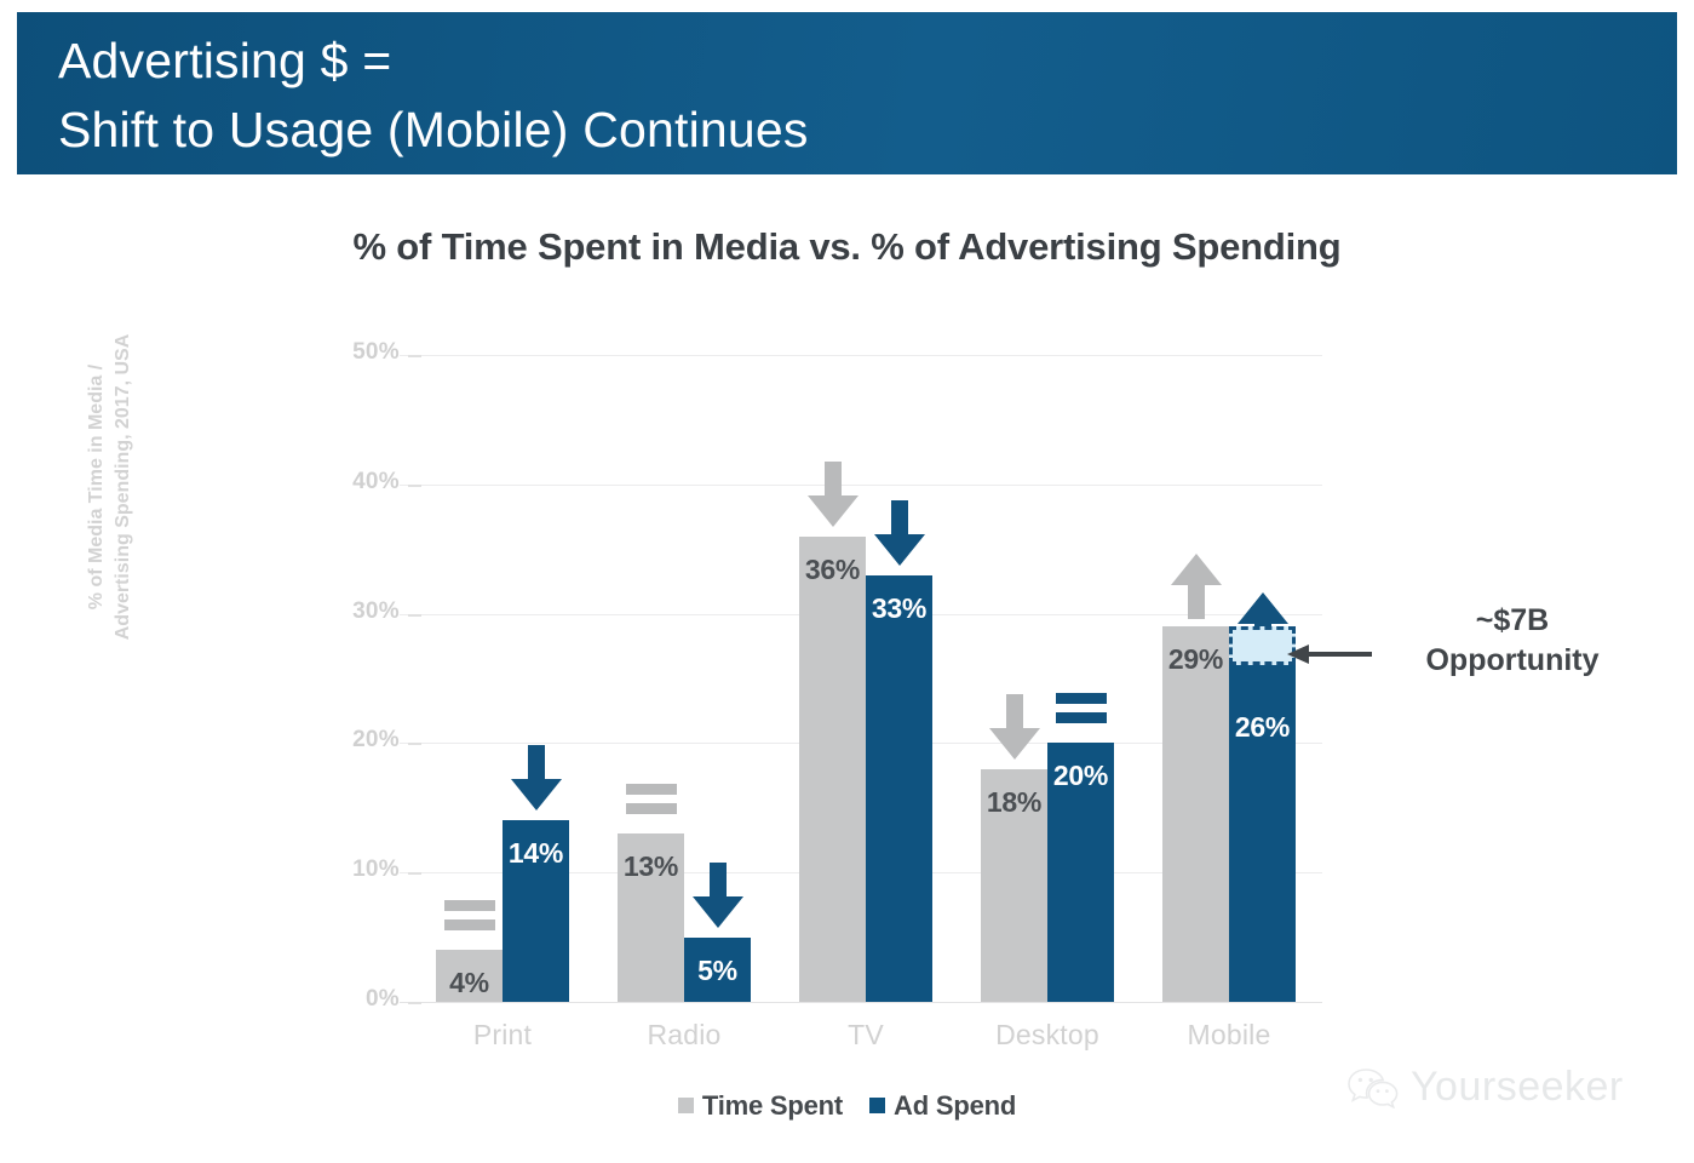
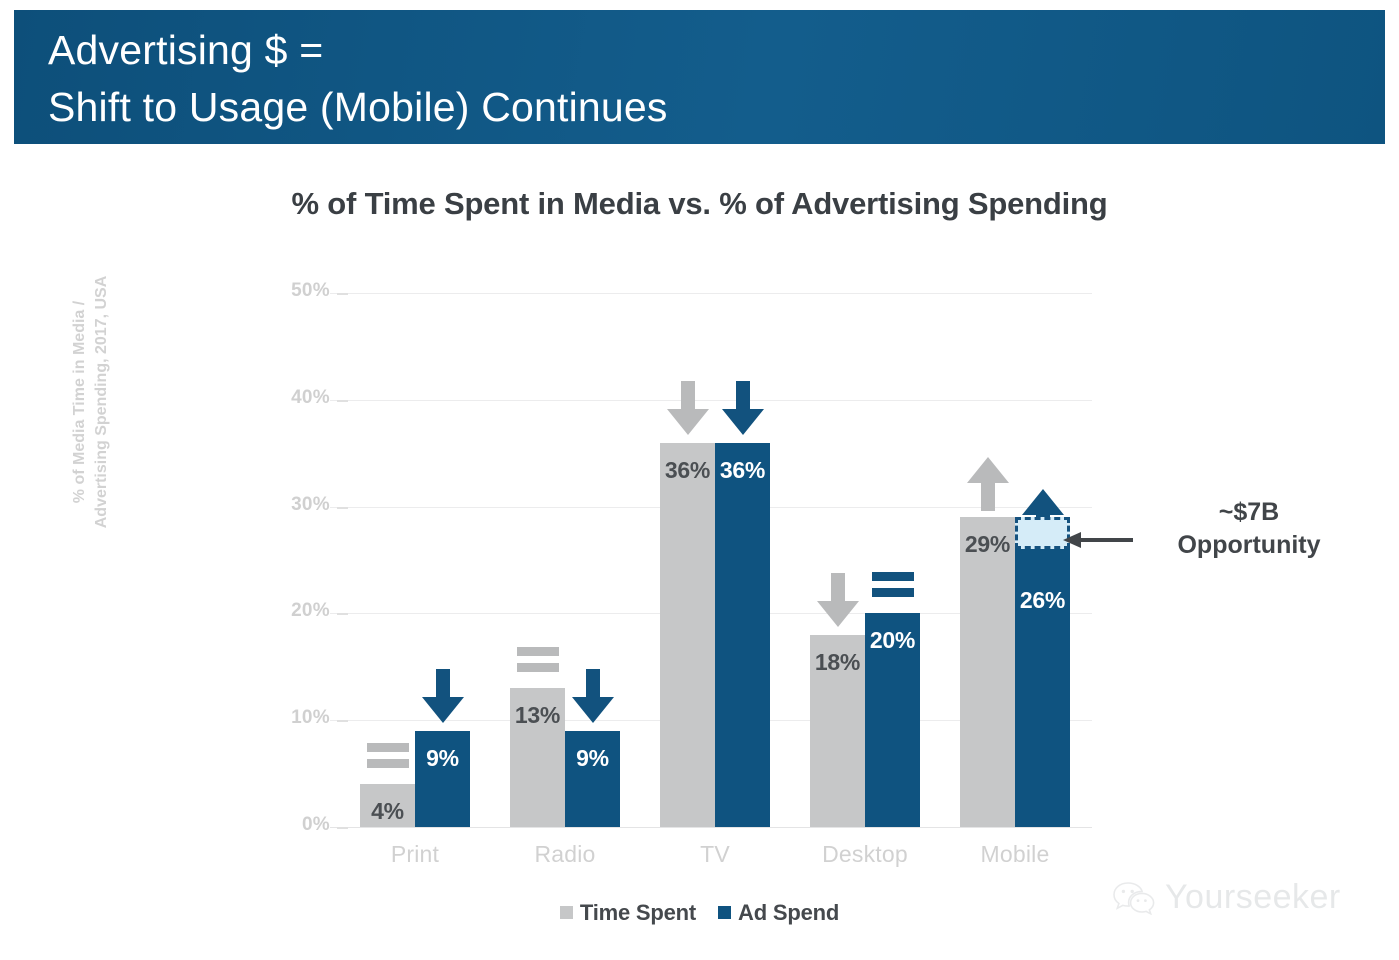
Ad Spend/Print: 14% -> 9%
Ad Spend/Radio: 5% -> 9%
Ad Spend/TV: 33% -> 36%
